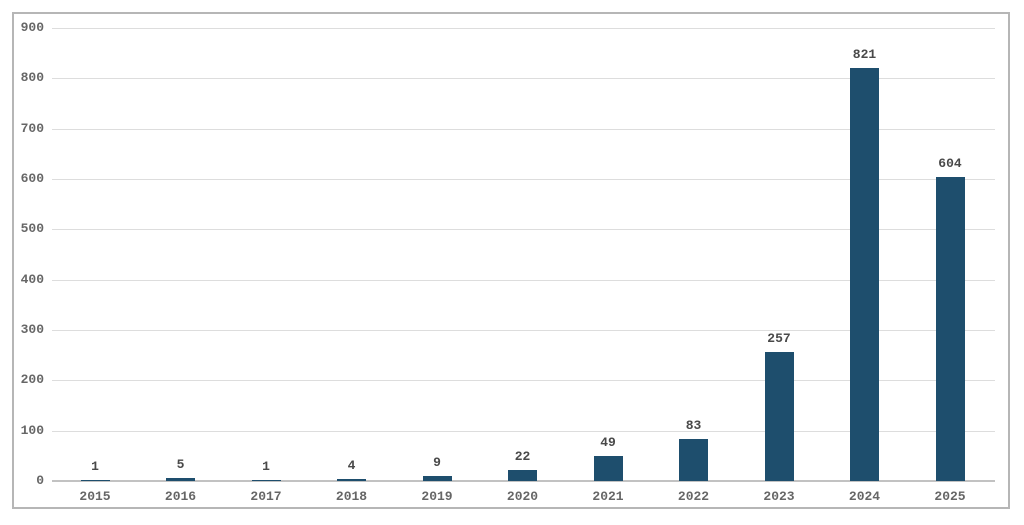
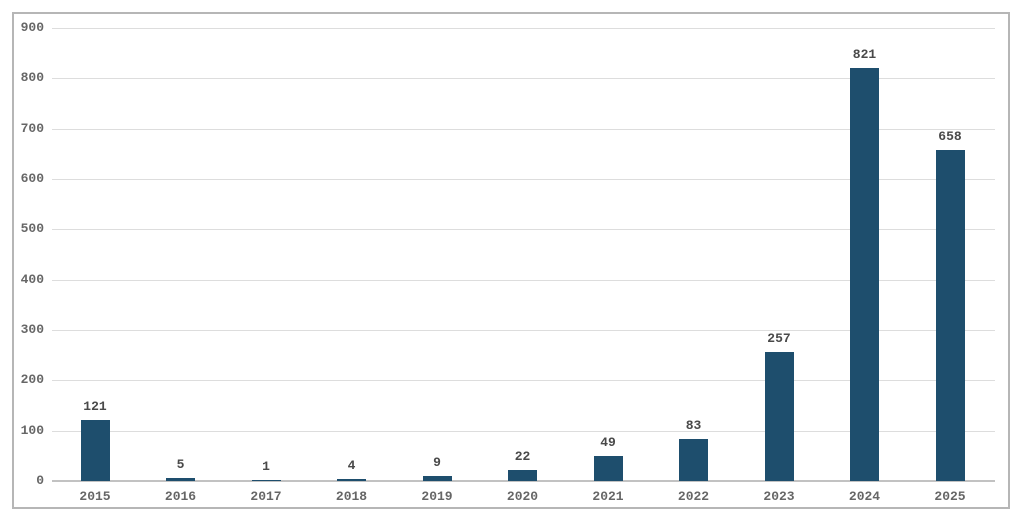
2015: 1 -> 121
2025: 604 -> 658
